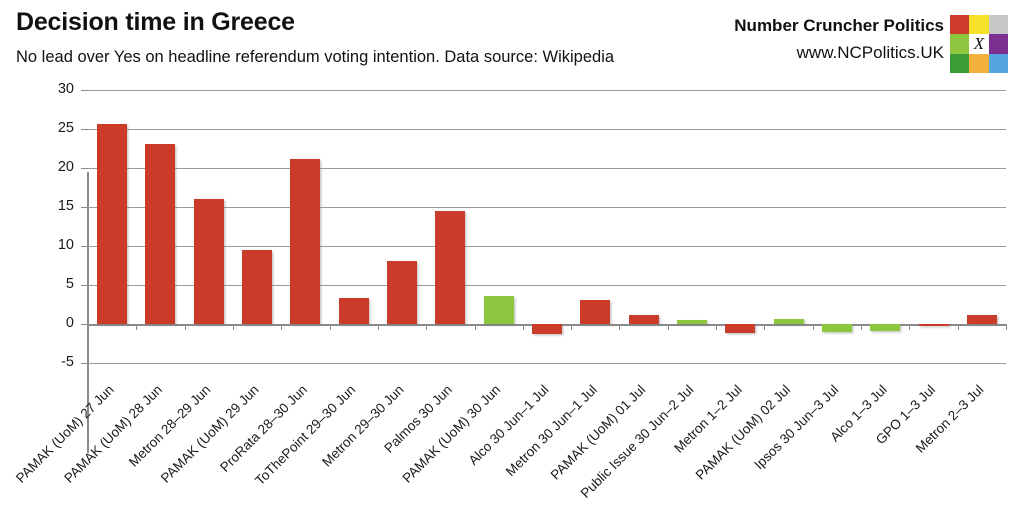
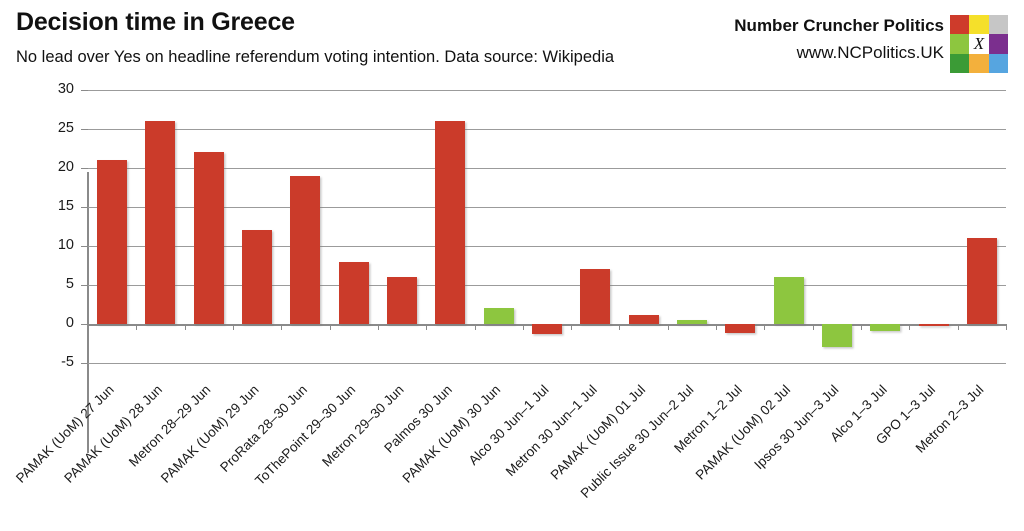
PAMAK (UoM) 27 Jun: 26 -> 21
PAMAK (UoM) 28 Jun: 23 -> 26
Metron 28–29 Jun: 16 -> 22
PAMAK (UoM) 29 Jun: 10 -> 12
ProRata 28–30 Jun: 21 -> 19
ToThePoint 29–30 Jun: 3 -> 8
Metron 29–30 Jun: 8 -> 6
Palmos 30 Jun: 14 -> 26
PAMAK (UoM) 30 Jun: 4 -> 2
Metron 30 Jun–1 Jul: 3 -> 7
PAMAK (UoM) 02 Jul: 1 -> 6
Ipsos 30 Jun–3 Jul: -1 -> -3
Metron 2–3 Jul: 1 -> 11
